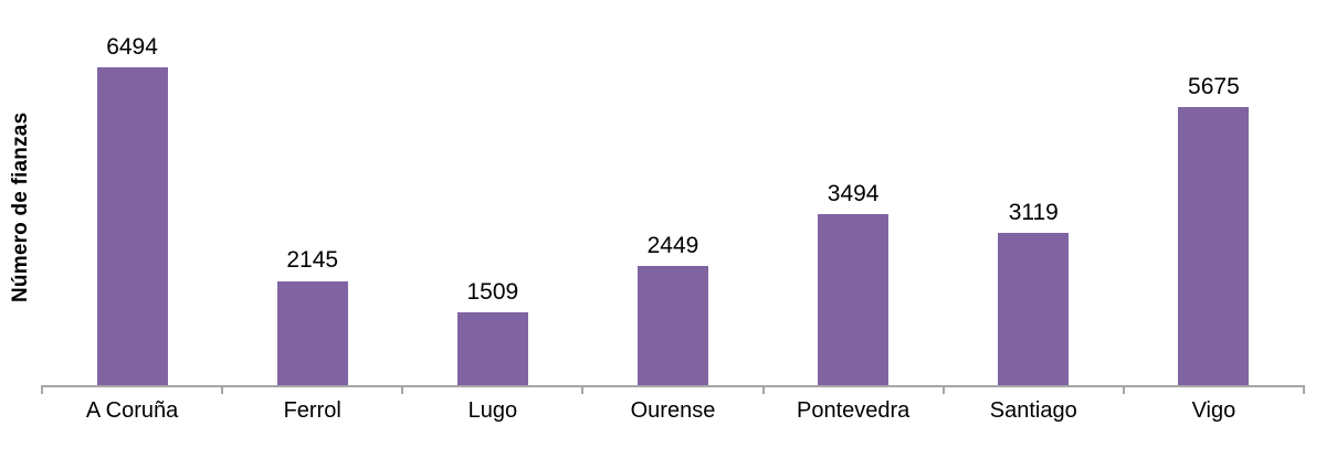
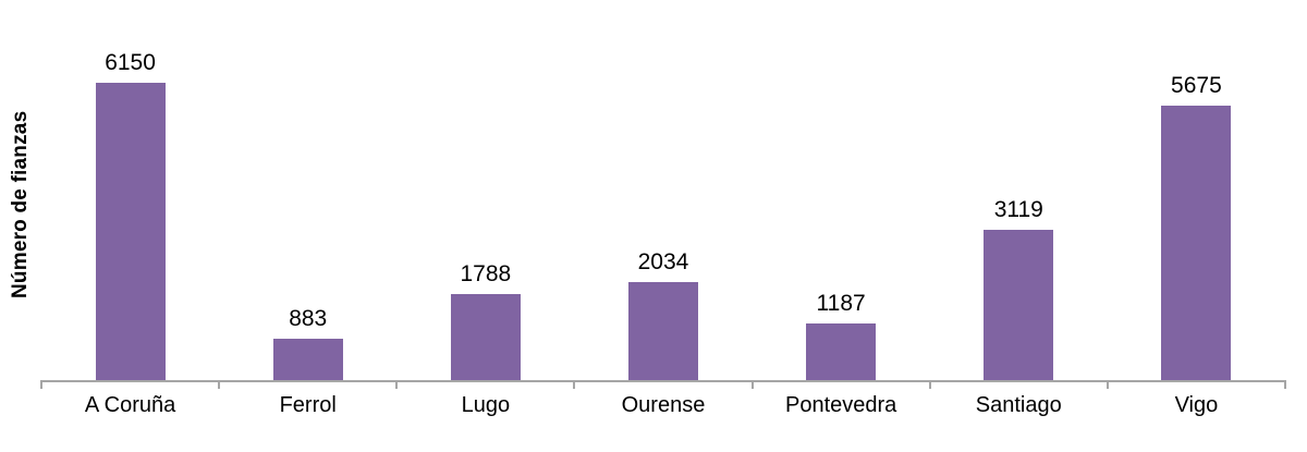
A Coruña: 6494 -> 6150
Ferrol: 2145 -> 883
Lugo: 1509 -> 1788
Ourense: 2449 -> 2034
Pontevedra: 3494 -> 1187
